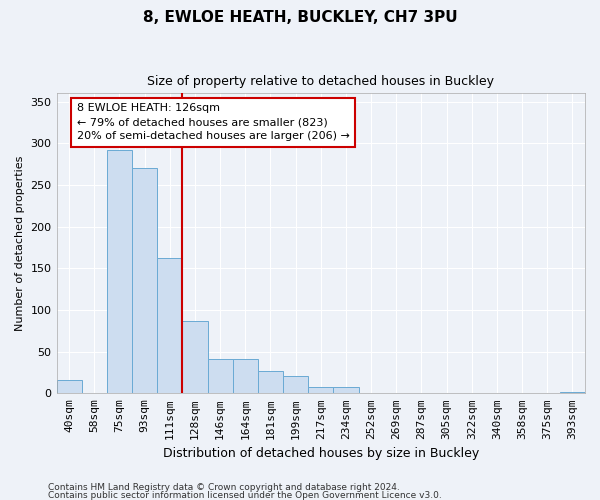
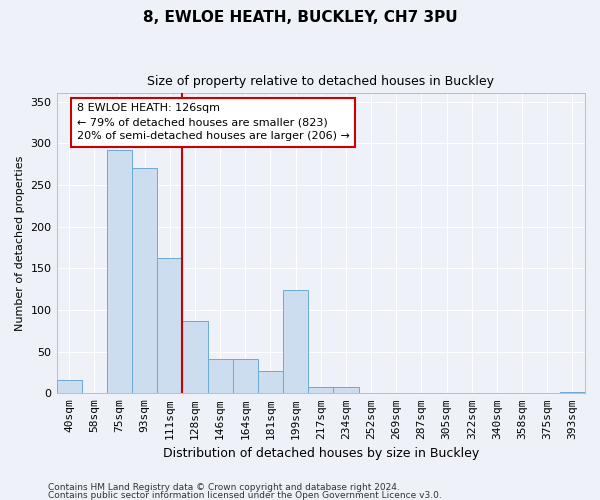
199sqm: 21 -> 124
